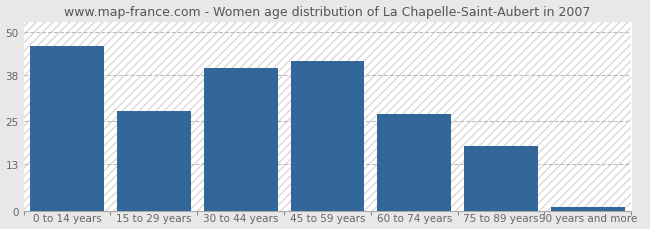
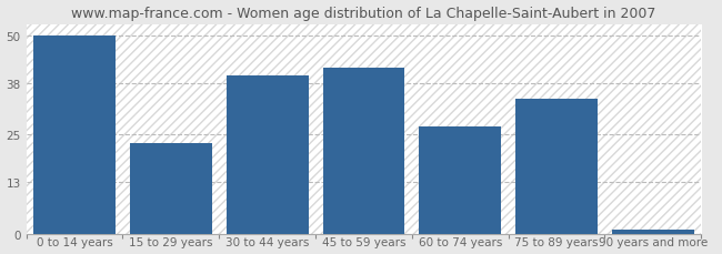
0 to 14 years: 46 -> 50
15 to 29 years: 28 -> 23
75 to 89 years: 18 -> 34
